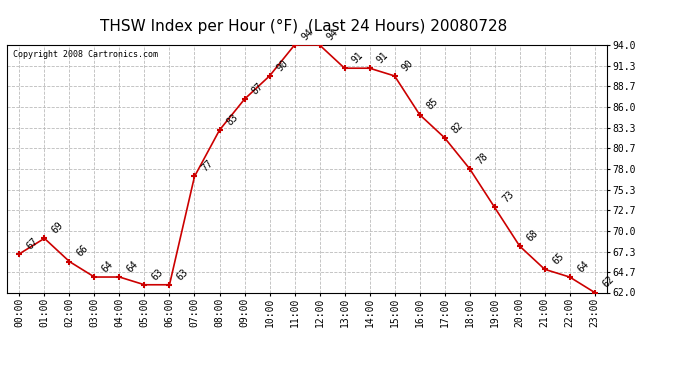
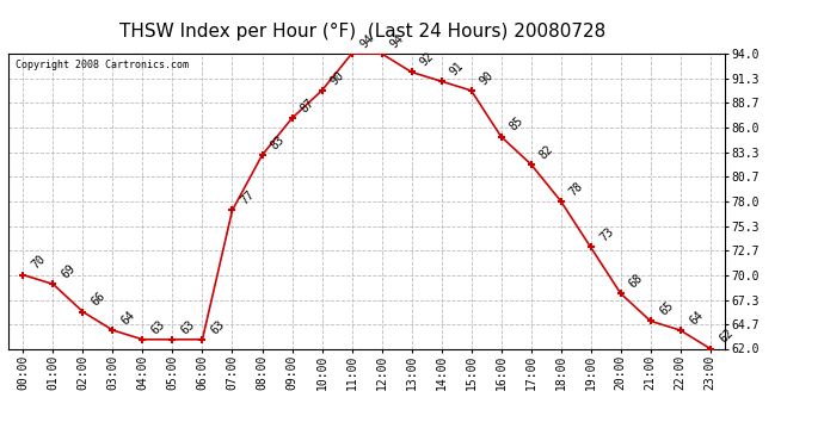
00:00: 67 -> 70
04:00: 64 -> 63
13:00: 91 -> 92
